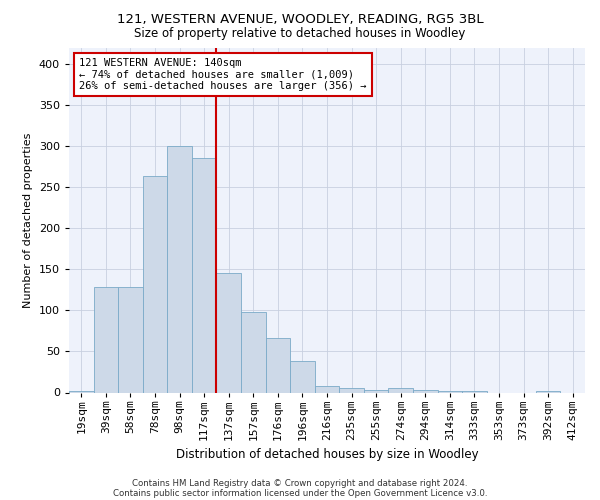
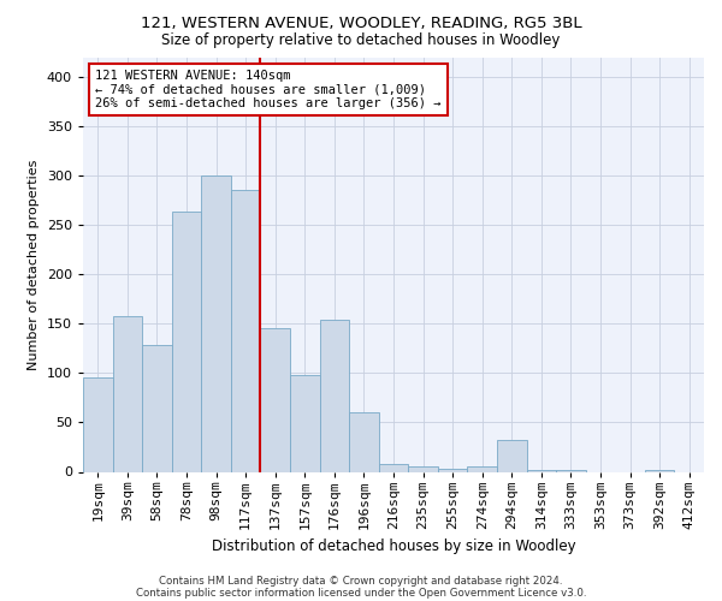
19sqm: 2 -> 96
39sqm: 128 -> 158
176sqm: 66 -> 154
196sqm: 38 -> 60
294sqm: 3 -> 32
